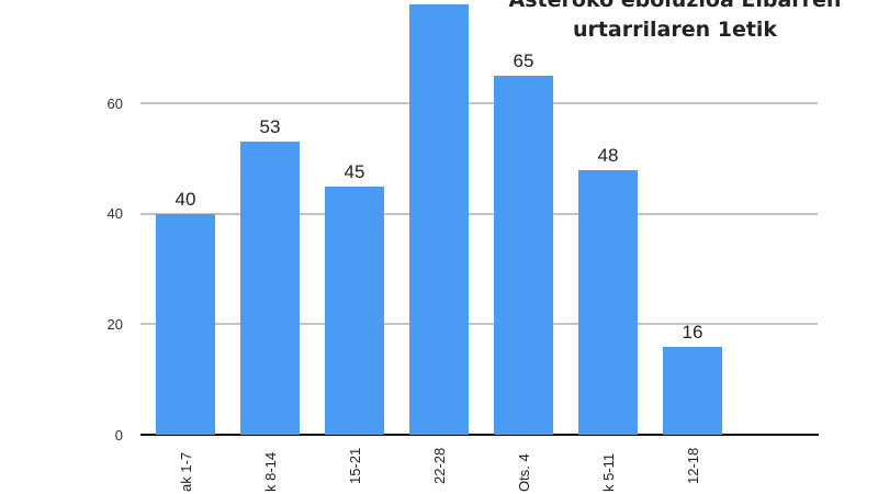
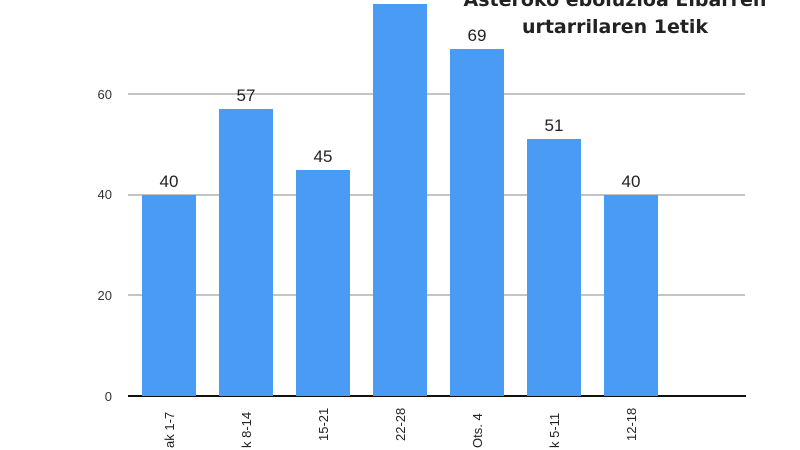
k 8-14: 53 -> 57
Ots. 4: 65 -> 69
k 5-11: 48 -> 51
12-18: 16 -> 40
